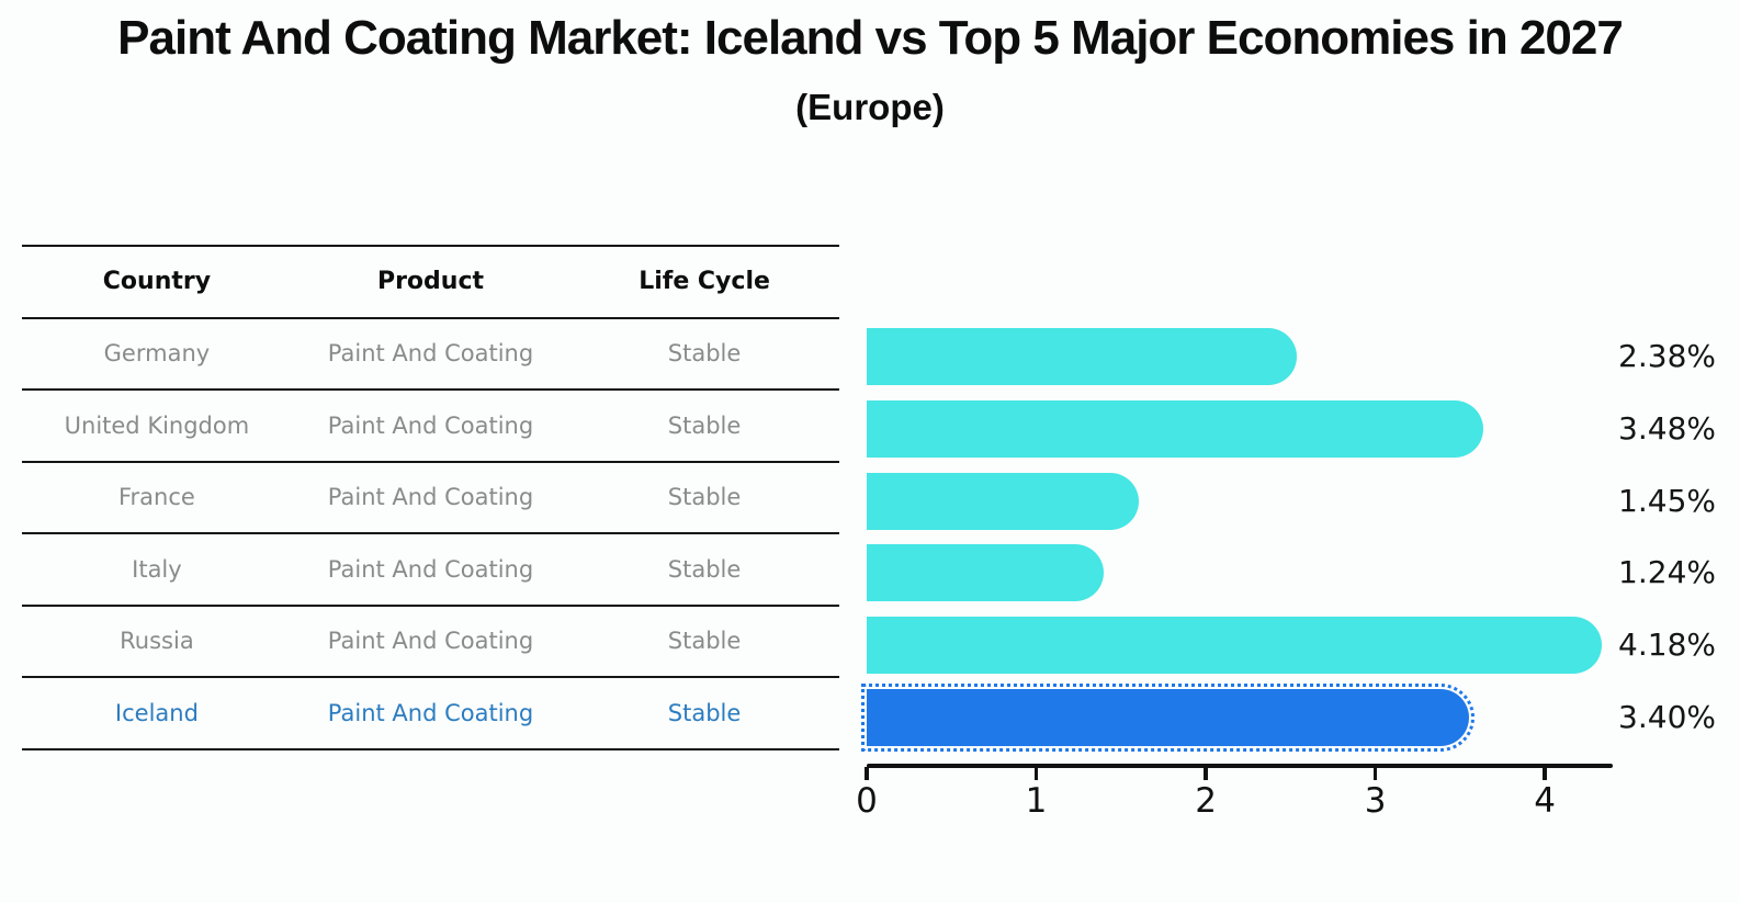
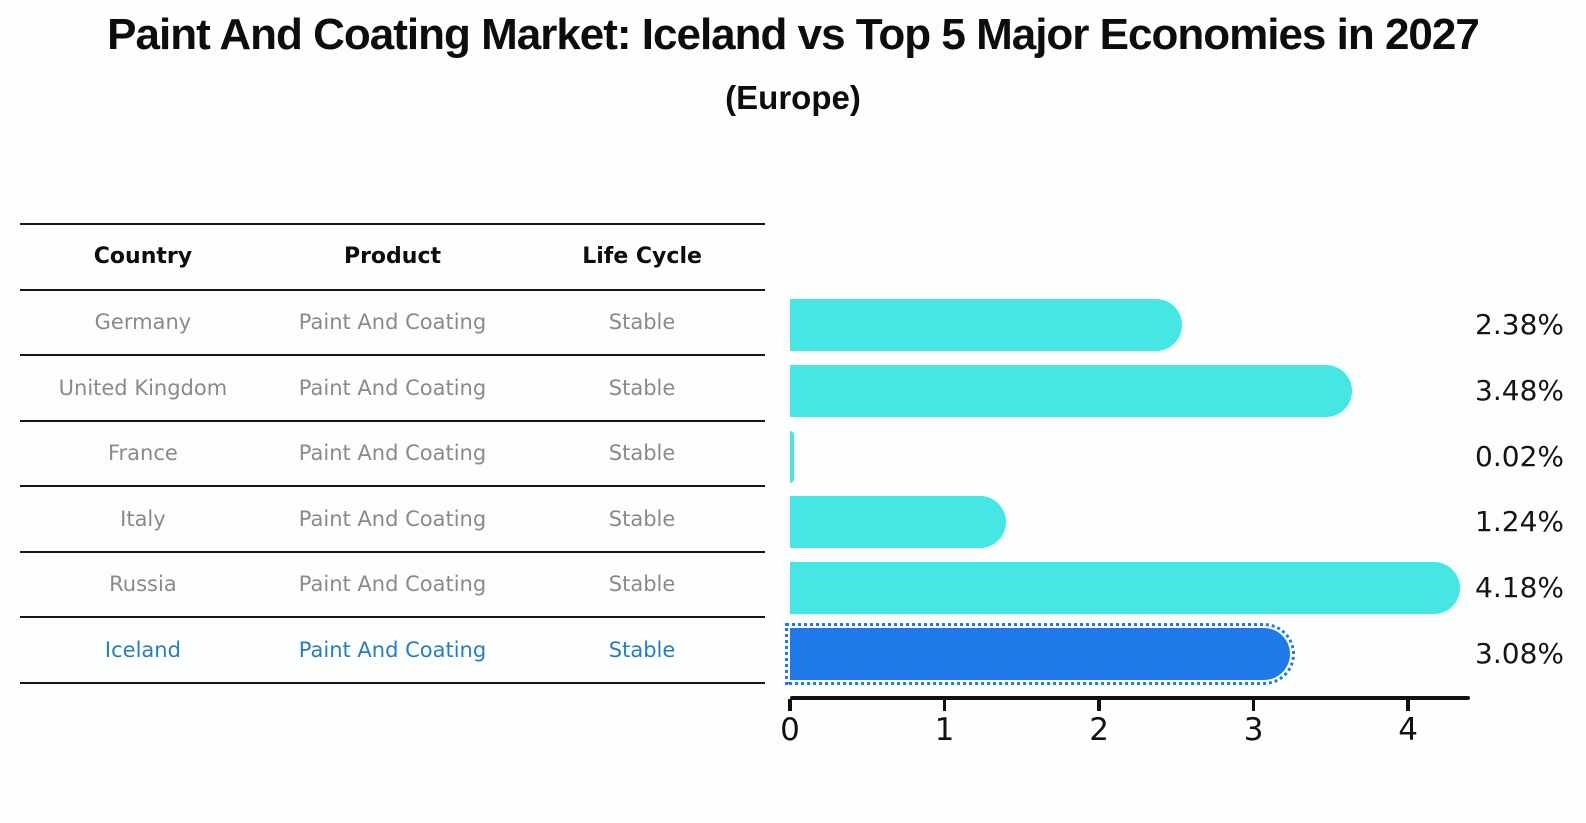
France: 1.45% -> 0.02%
Iceland: 3.40% -> 3.08%
